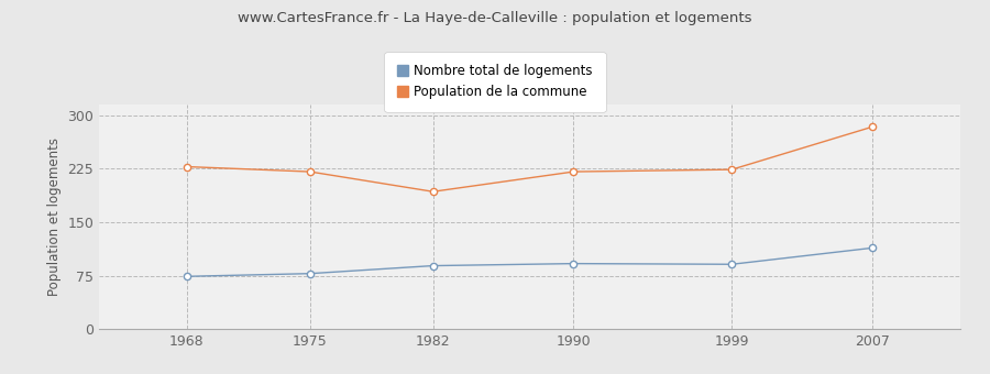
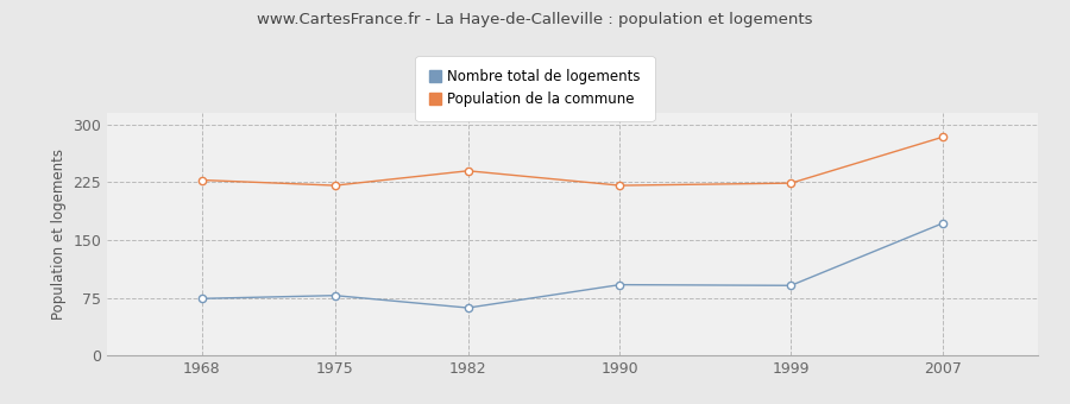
Nombre total de logements/1982: 89 -> 62
Population de la commune/1982: 193 -> 240
Nombre total de logements/2007: 114 -> 172
